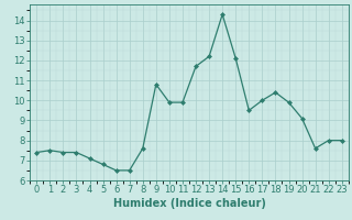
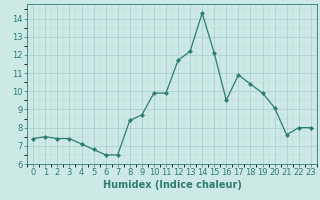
8: 7.6 -> 8.4
9: 10.8 -> 8.7
17: 10.0 -> 10.9
